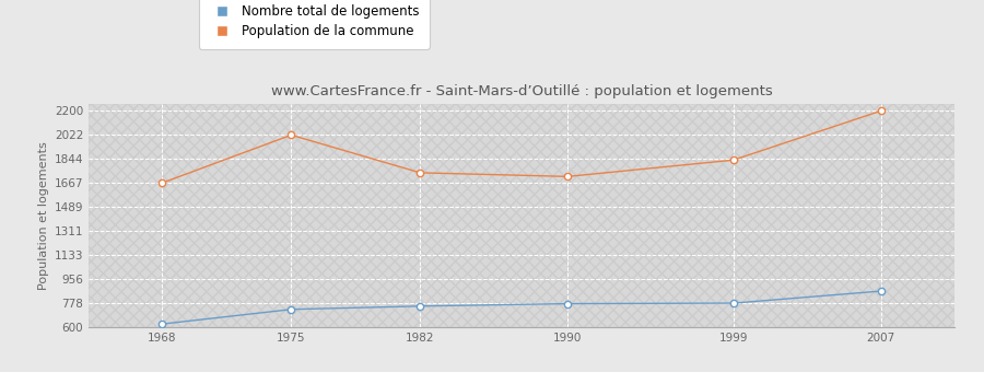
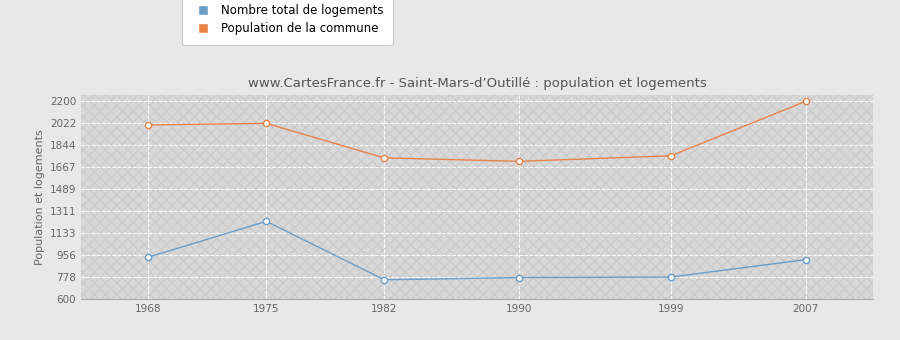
Nombre total de logements/1968: 620 -> 940
Population de la commune/1968: 1670 -> 2010
Nombre total de logements/1975: 730 -> 1230
Population de la commune/1999: 1840 -> 1760
Nombre total de logements/2007: 870 -> 920
